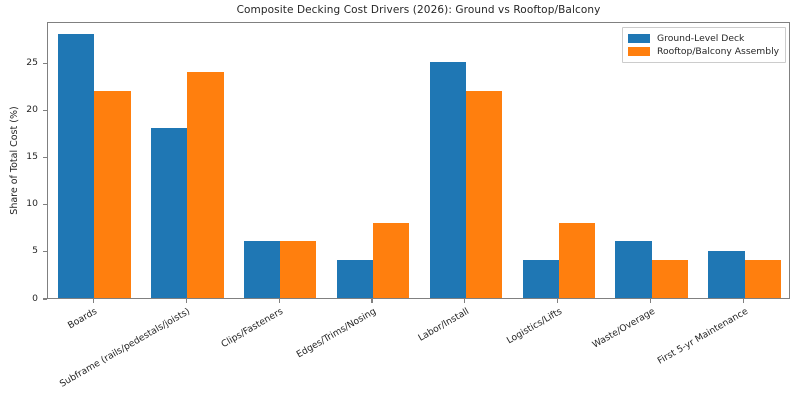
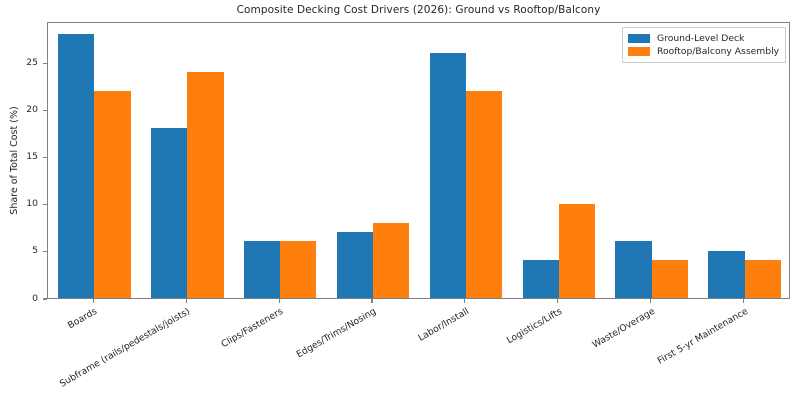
Ground-Level Deck/Edges/Trims/Nosing: 4 -> 7
Ground-Level Deck/Labor/Install: 25 -> 26
Rooftop/Balcony Assembly/Logistics/Lifts: 8 -> 10
